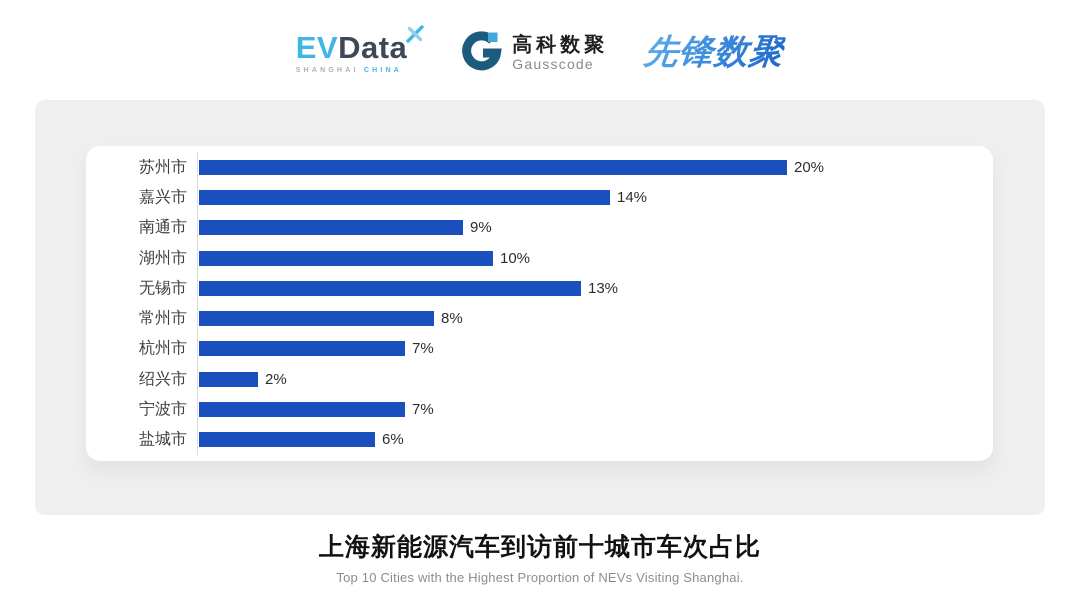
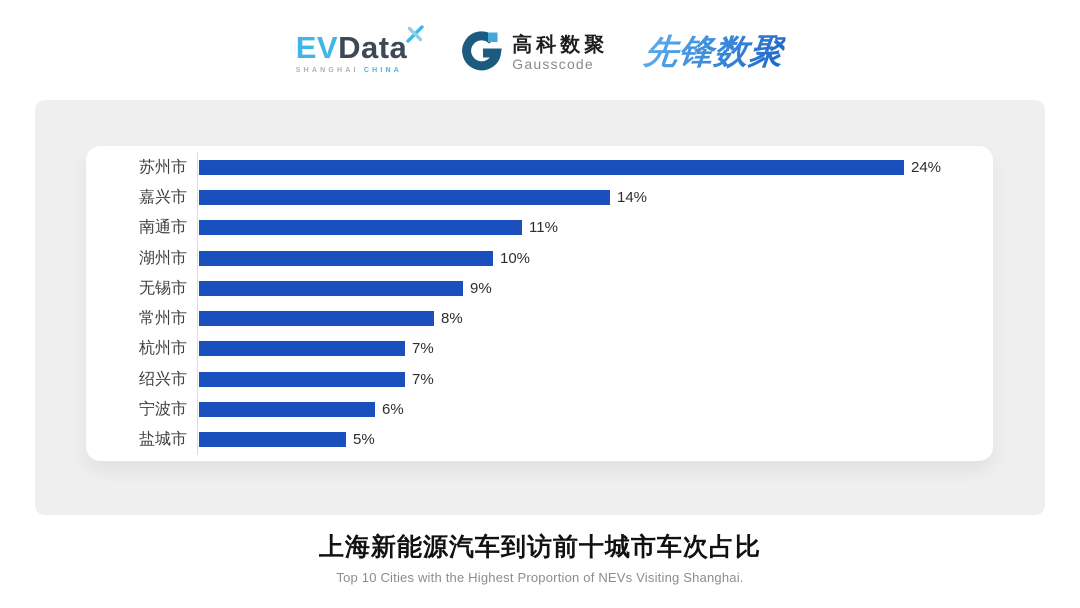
苏州市: 20% -> 24%
南通市: 9% -> 11%
无锡市: 13% -> 9%
绍兴市: 2% -> 7%
宁波市: 7% -> 6%
盐城市: 6% -> 5%
